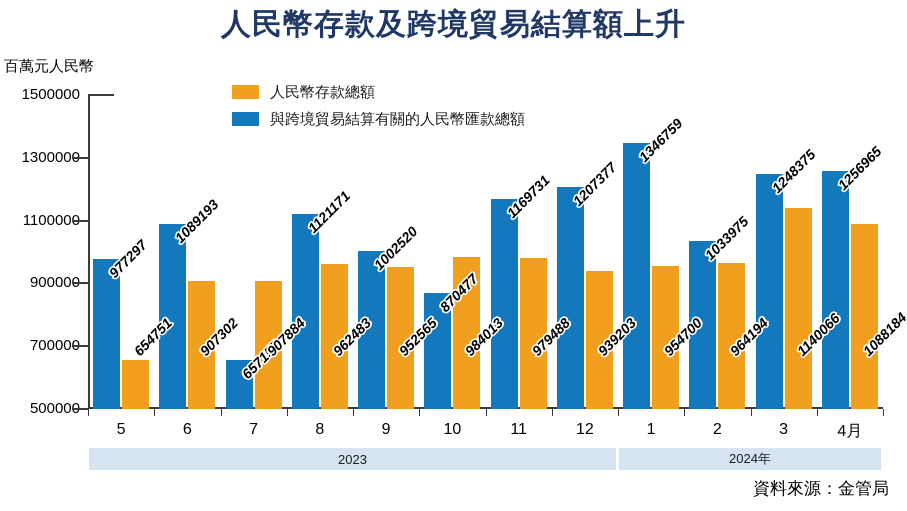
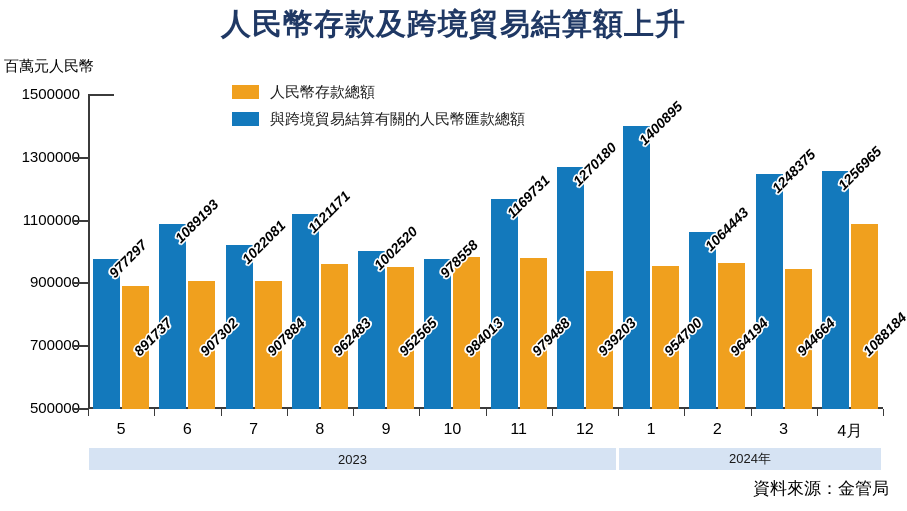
人民幣存款總額/5: 654751 -> 891737
與跨境貿易結算有關的人民幣匯款總額/7: 657157 -> 1022081
與跨境貿易結算有關的人民幣匯款總額/10: 870477 -> 978558
與跨境貿易結算有關的人民幣匯款總額/12: 1207377 -> 1270180
與跨境貿易結算有關的人民幣匯款總額/1: 1346759 -> 1400895
與跨境貿易結算有關的人民幣匯款總額/2: 1033975 -> 1064443
人民幣存款總額/3: 1140066 -> 944664
